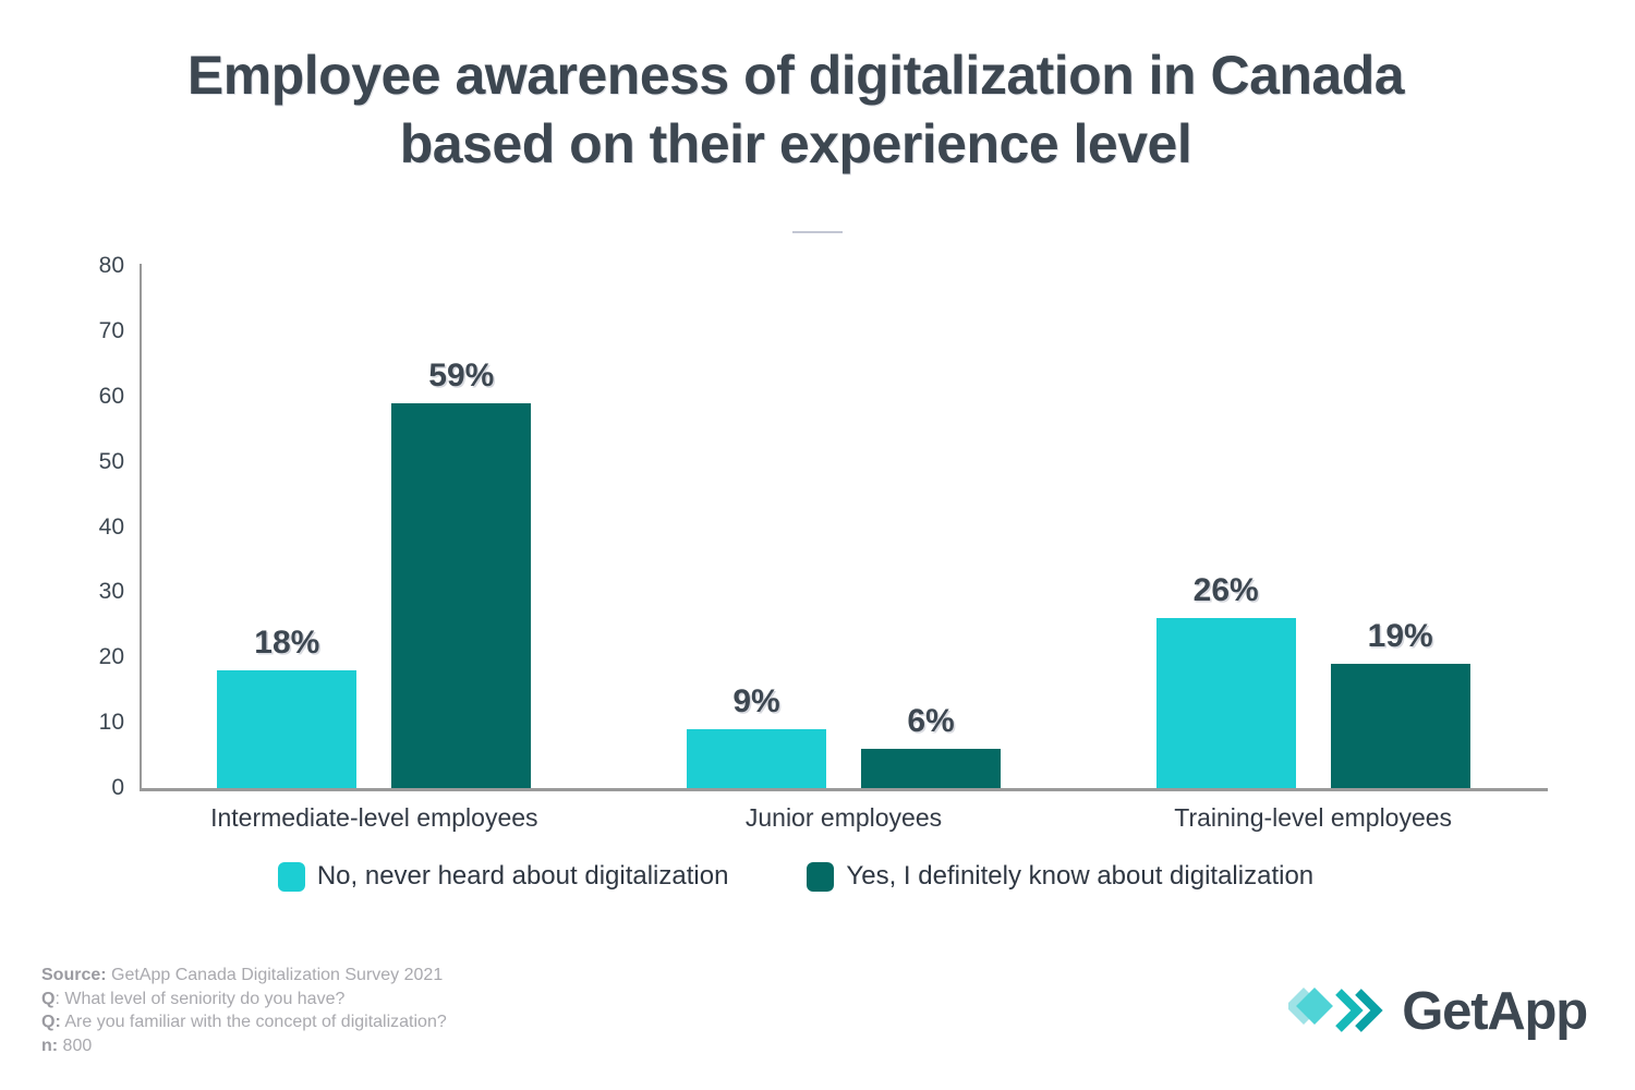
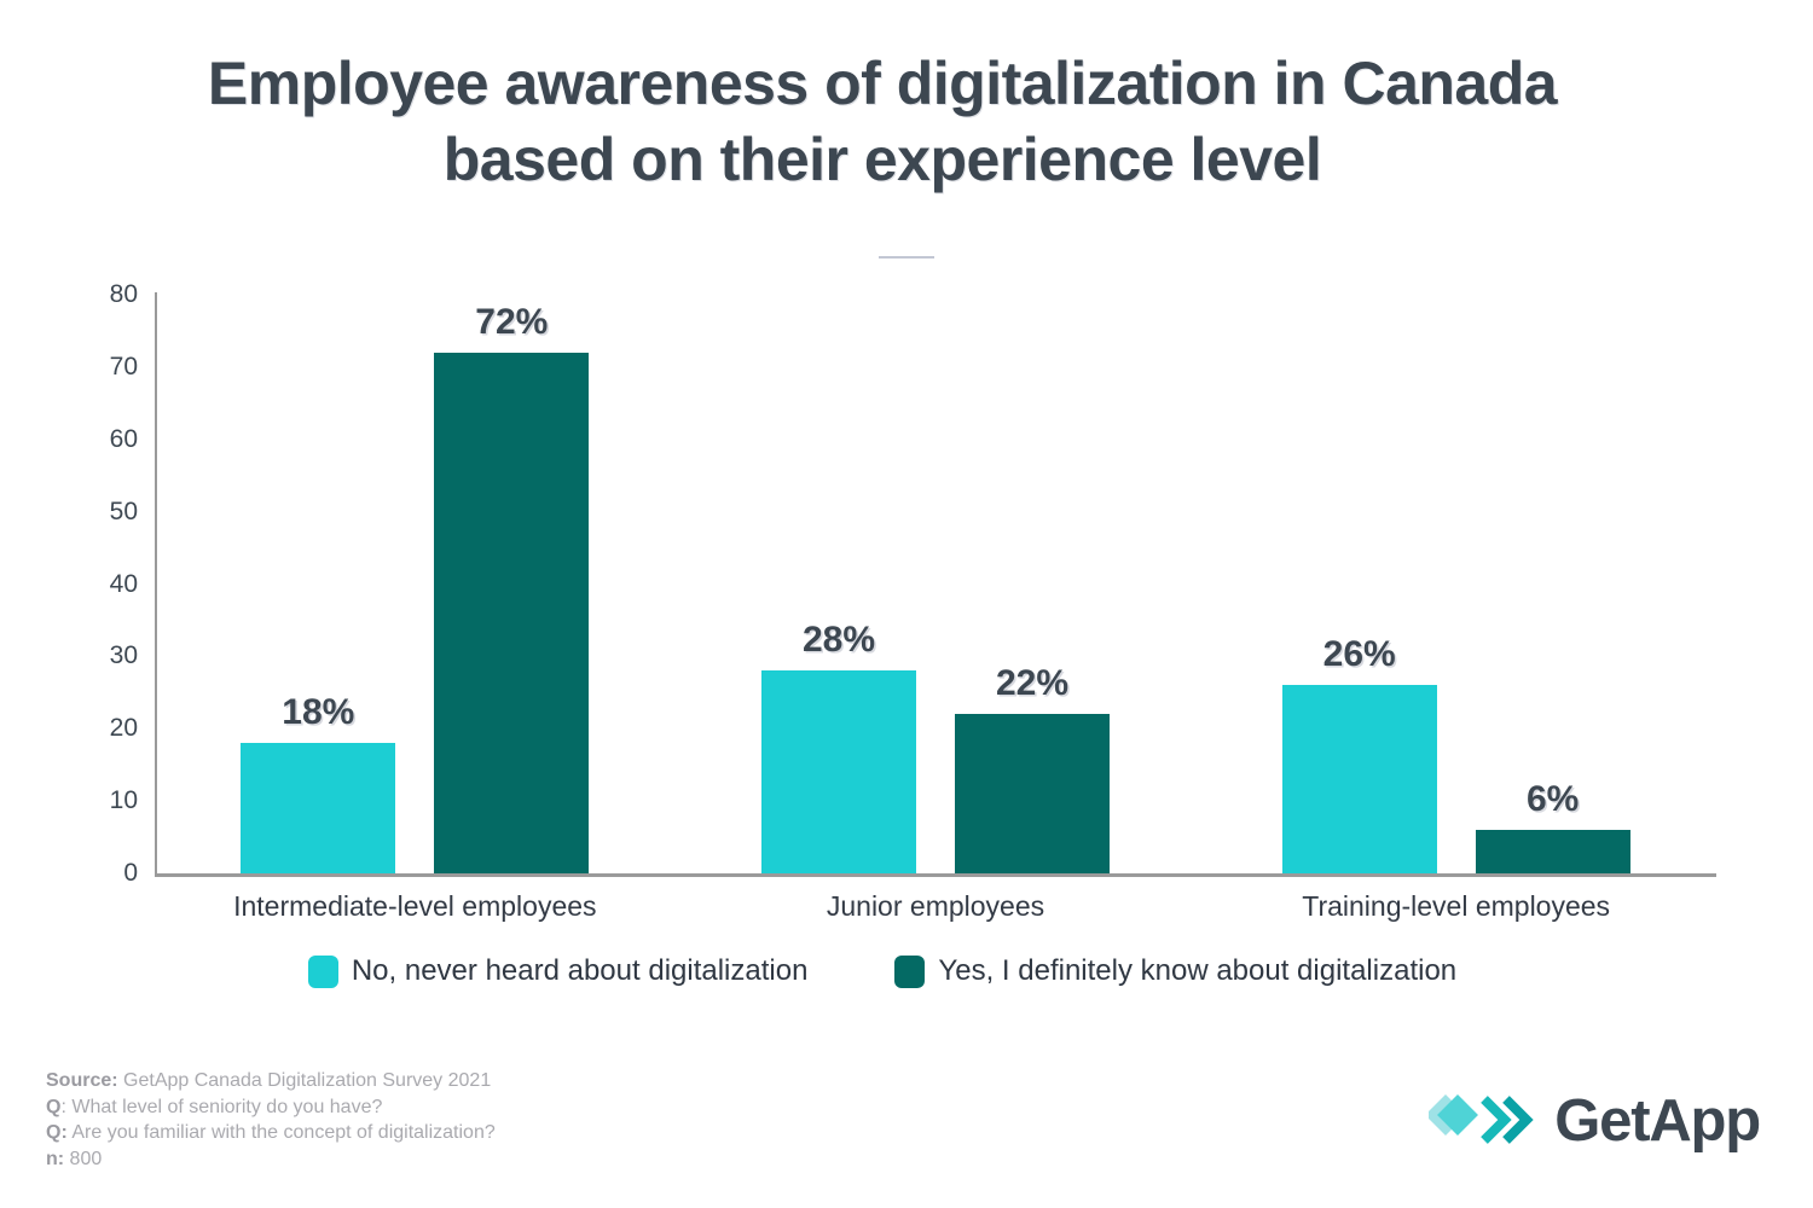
Yes, I definitely know about digitalization/Intermediate-level employees: 59% -> 72%
No, never heard about digitalization/Junior employees: 9% -> 28%
Yes, I definitely know about digitalization/Junior employees: 6% -> 22%
Yes, I definitely know about digitalization/Training-level employees: 19% -> 6%
